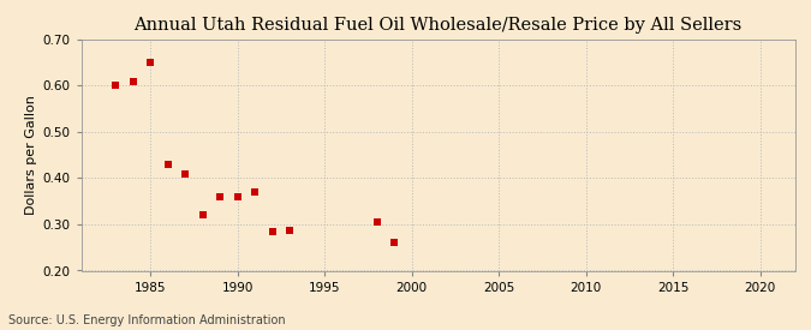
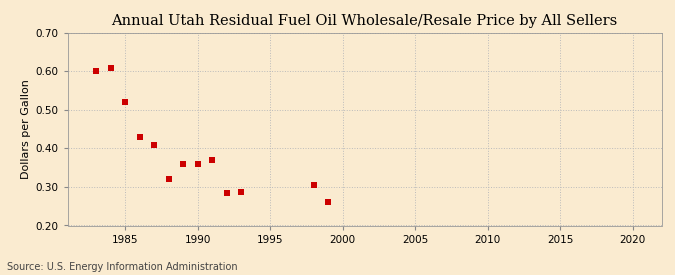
1985: 0.650 -> 0.520
